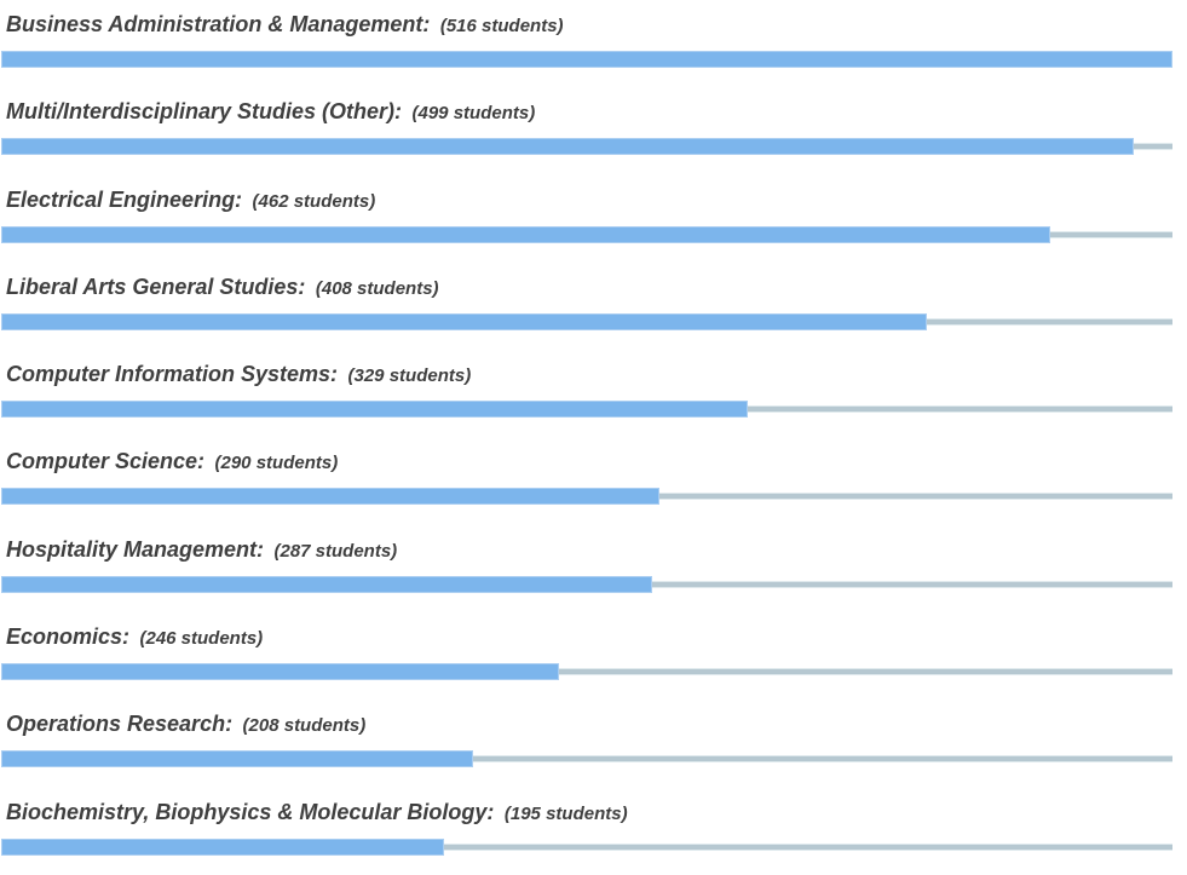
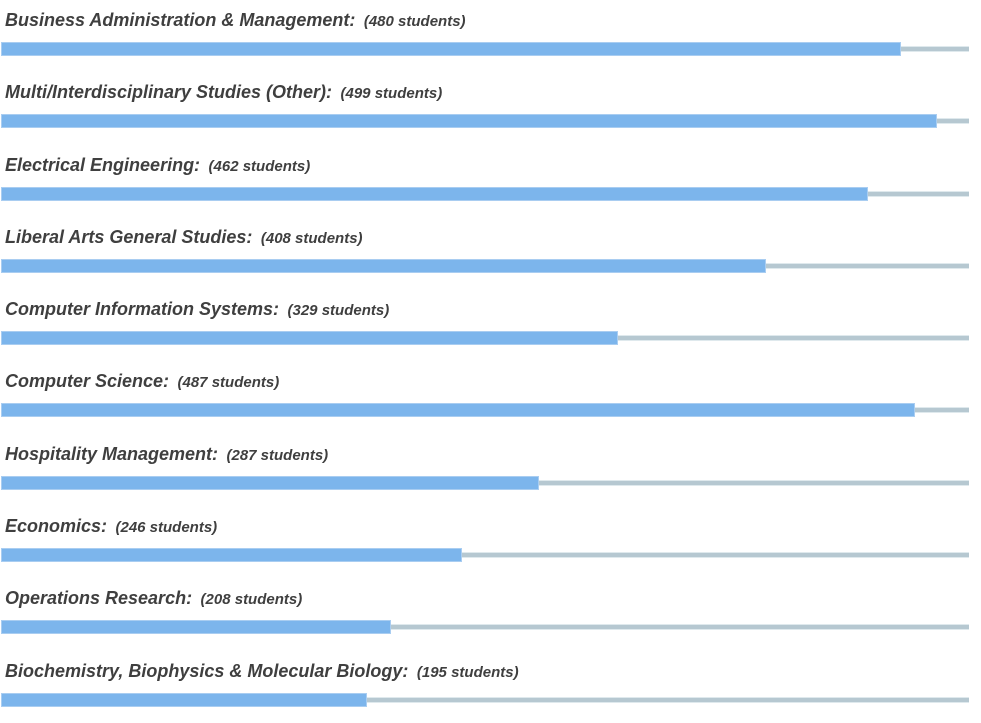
Business Administration & Management:: 516 -> 480
Computer Science:: 290 -> 487
